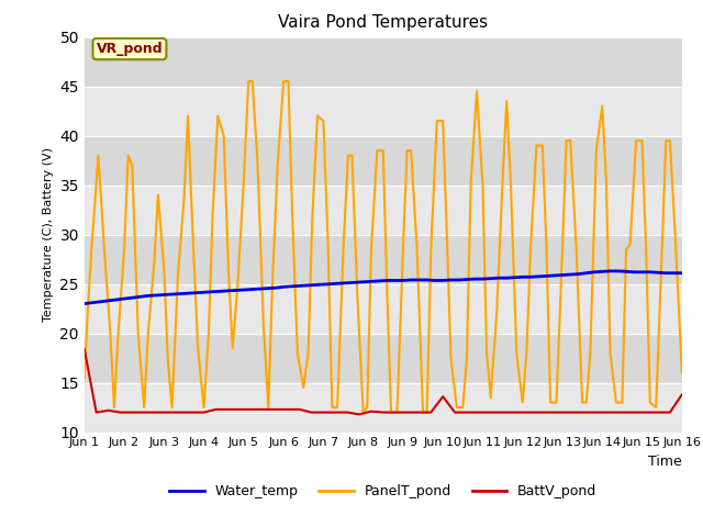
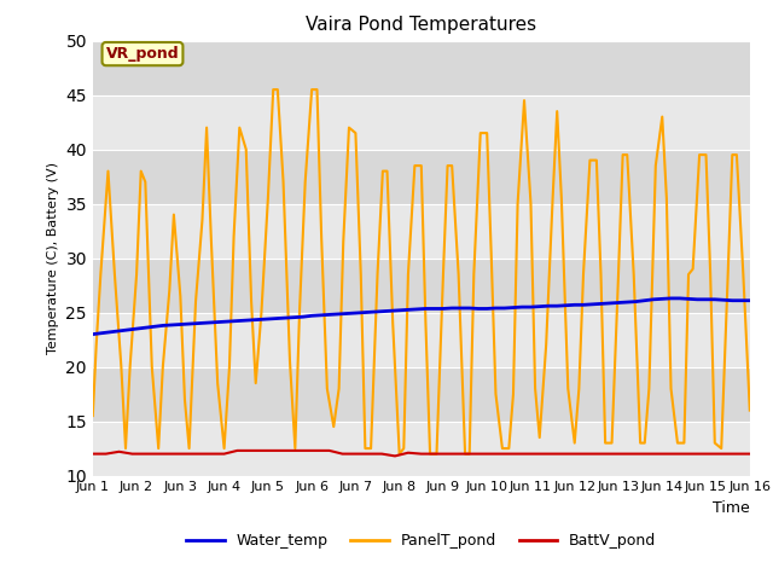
BattV_pond/Jun 1: 18.4 -> 12.0
BattV_pond/Jun 10: 13.6 -> 12.0
BattV_pond/Jun 16: 13.8 -> 12.0
